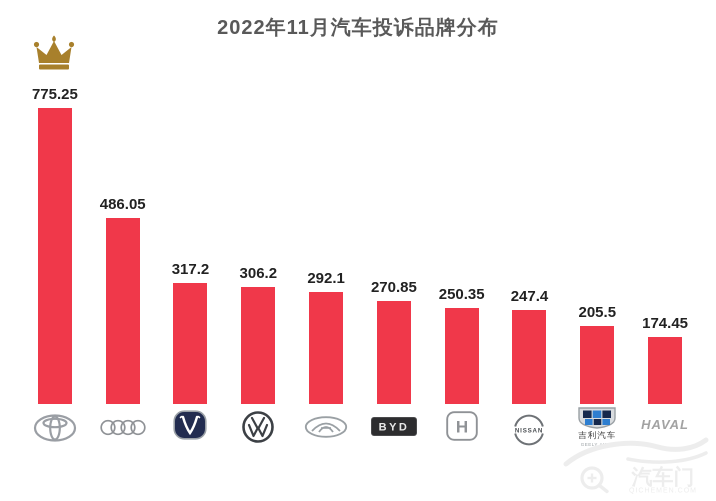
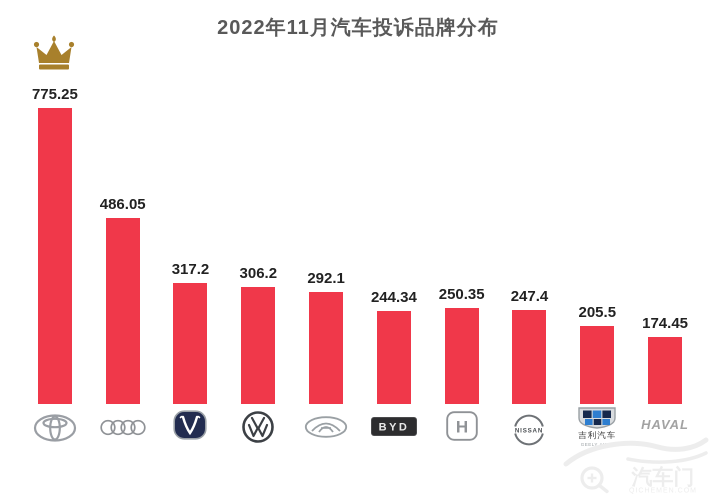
BYD: 270.85 -> 244.34
